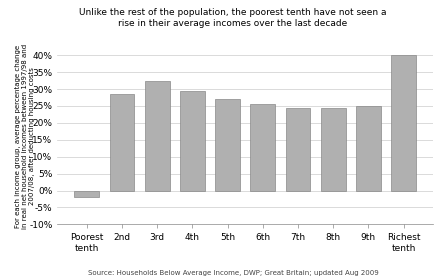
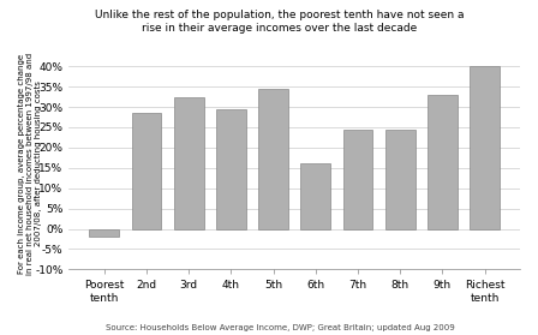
5th: 27.0% -> 34.5%
6th: 25.5% -> 16.0%
9th: 25.0% -> 33.0%
